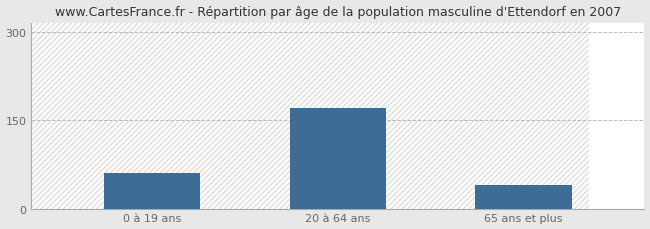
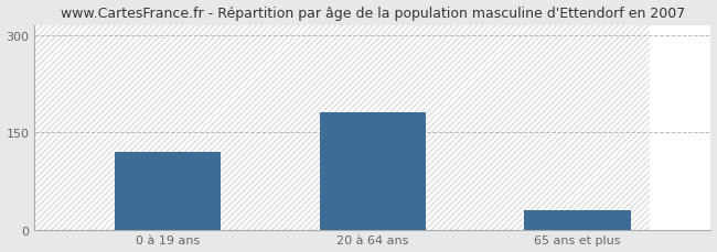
0 à 19 ans: 60 -> 120
20 à 64 ans: 170 -> 180
65 ans et plus: 40 -> 30
